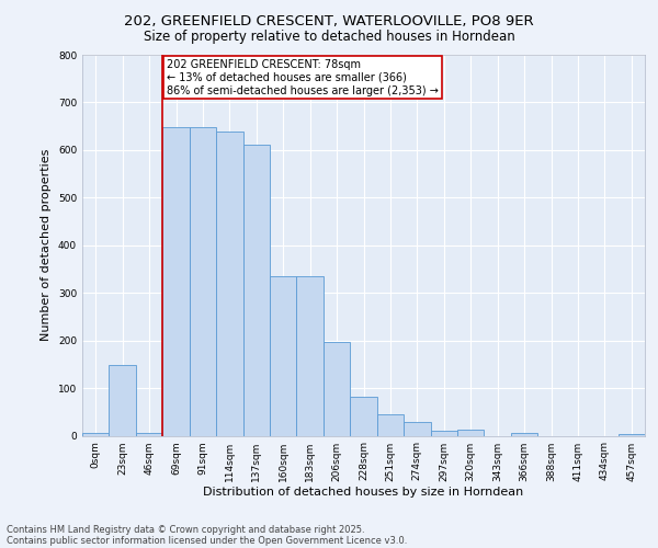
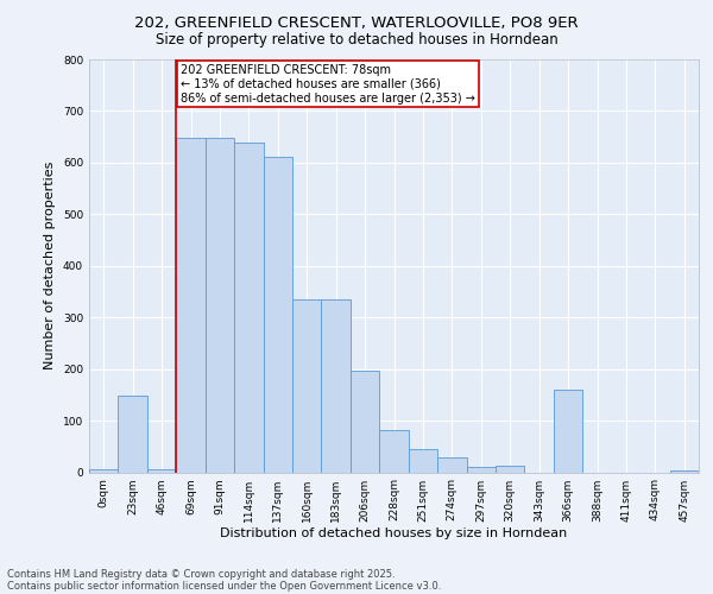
366sqm: 5 -> 160
